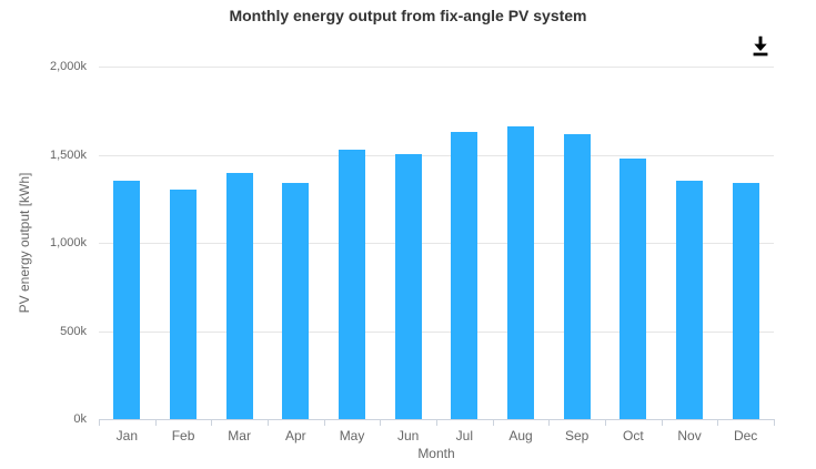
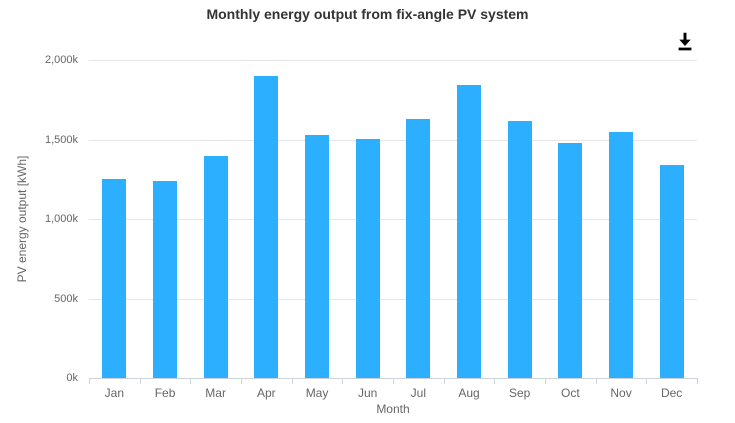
Jan: 1360k -> 1250k
Feb: 1300k -> 1240k
Apr: 1340k -> 1900k
Aug: 1660k -> 1840k
Nov: 1360k -> 1550k
